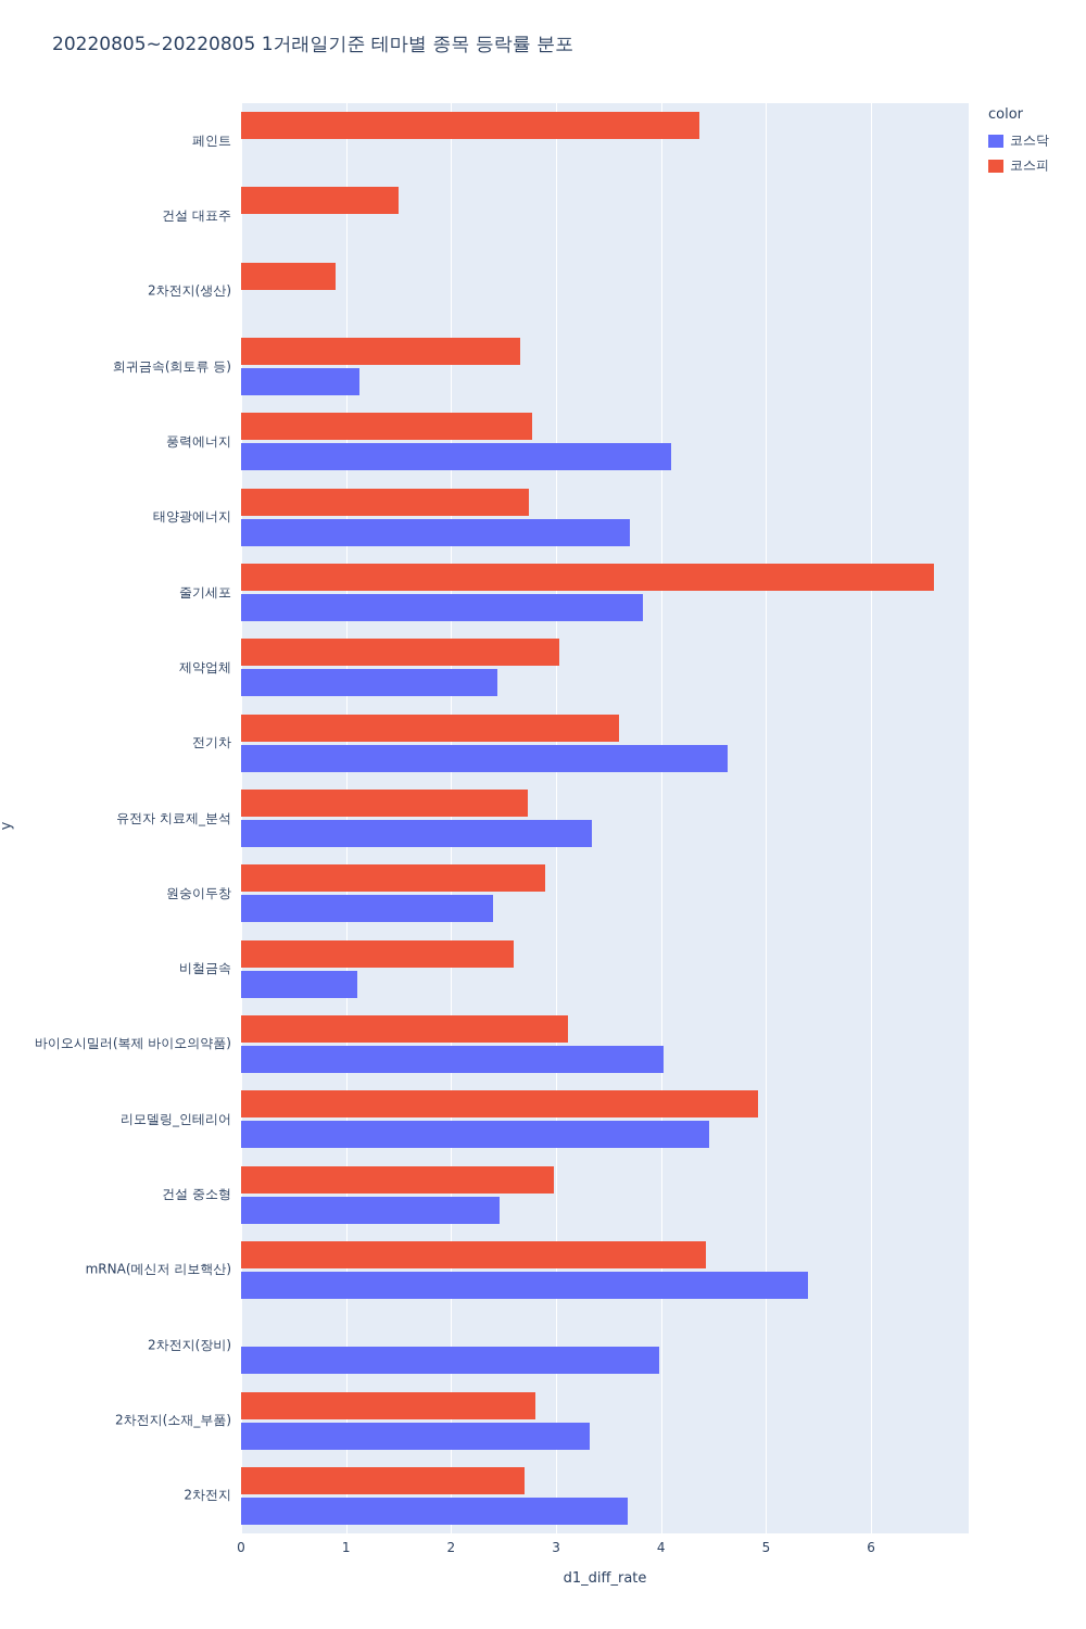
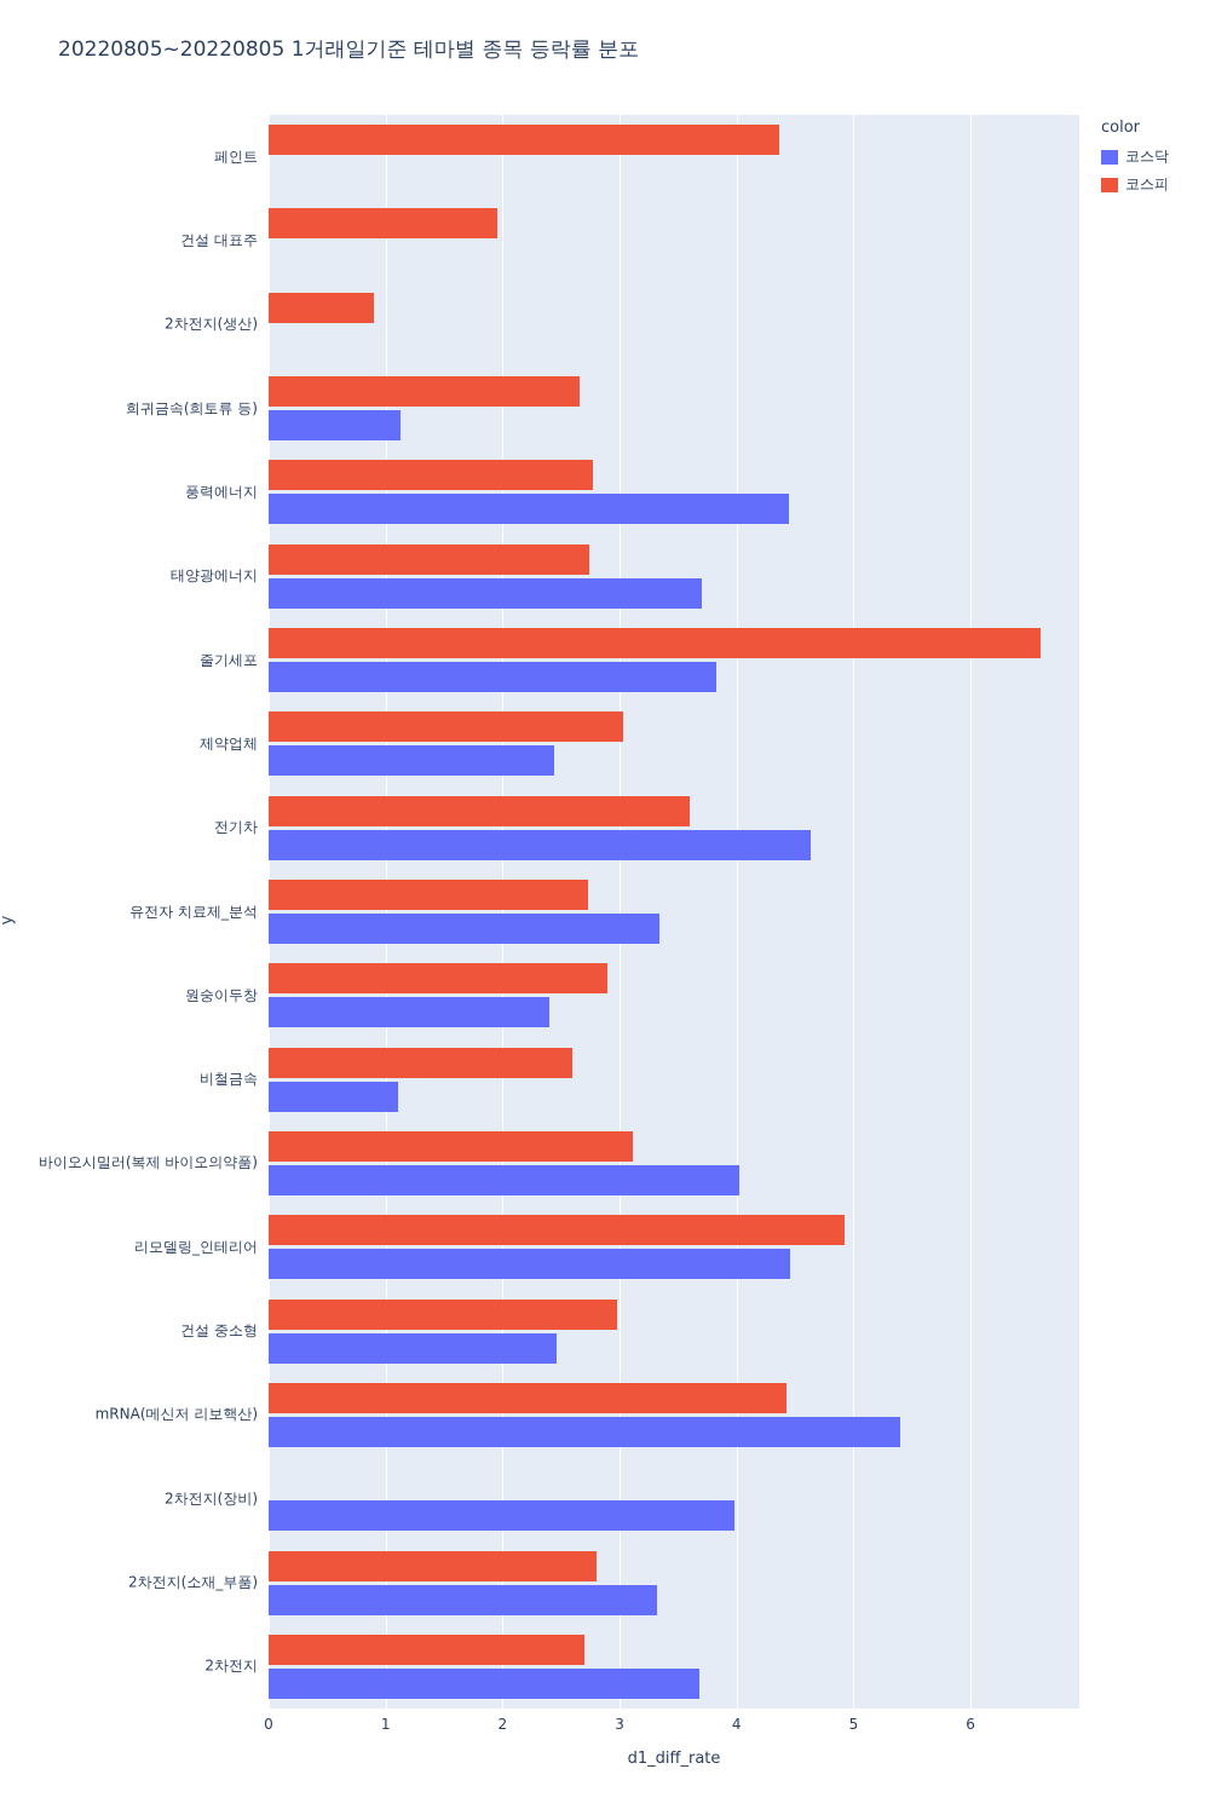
코스피/건설 대표주: 1.5 -> 1.9
코스닥/풍력에너지: 4.1 -> 4.5
